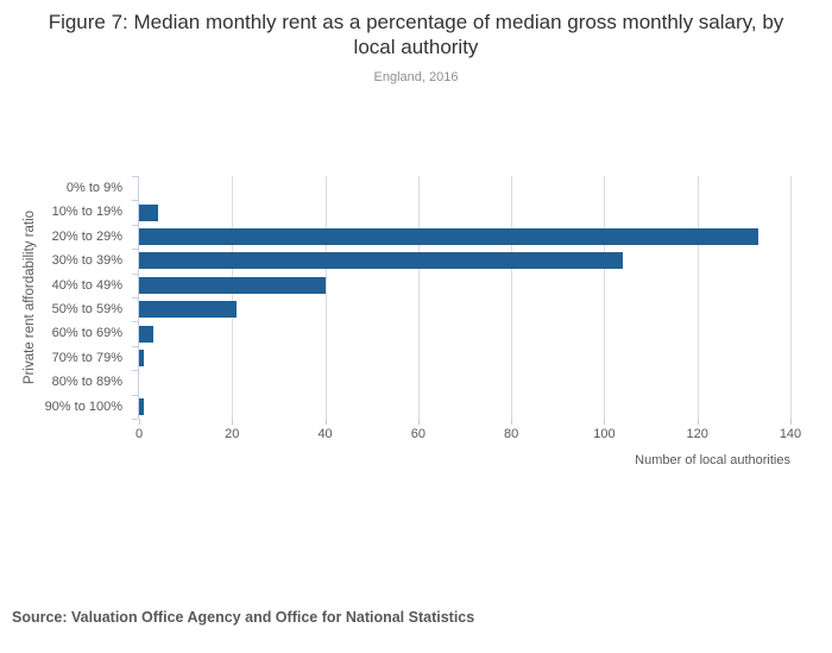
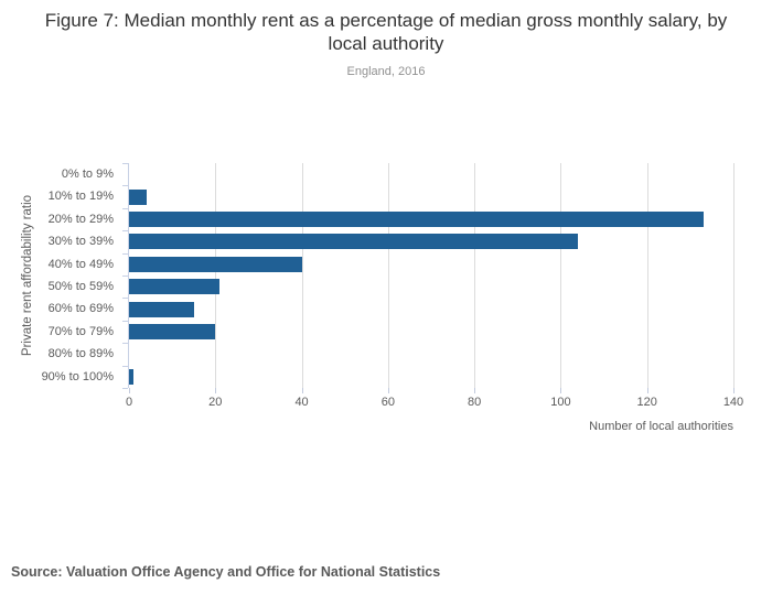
60% to 69%: 3 -> 15
70% to 79%: 1 -> 20
